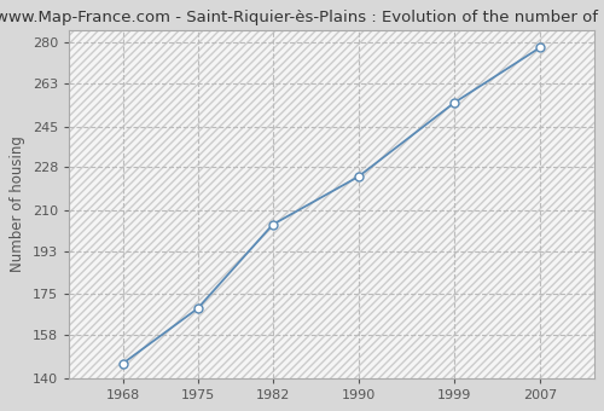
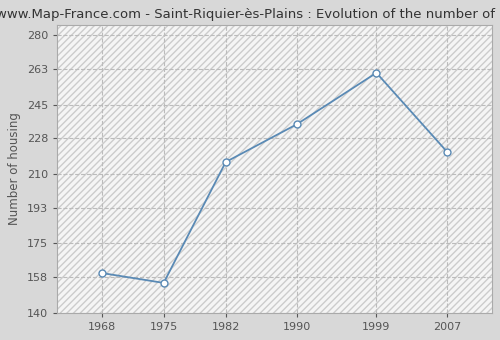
1968: 146 -> 160
1975: 169 -> 155
1982: 204 -> 216
1990: 224 -> 235
1999: 255 -> 261
2007: 278 -> 221
